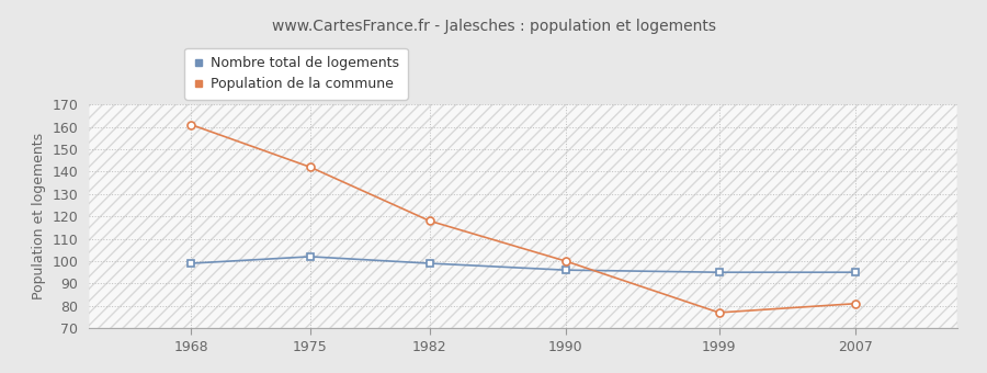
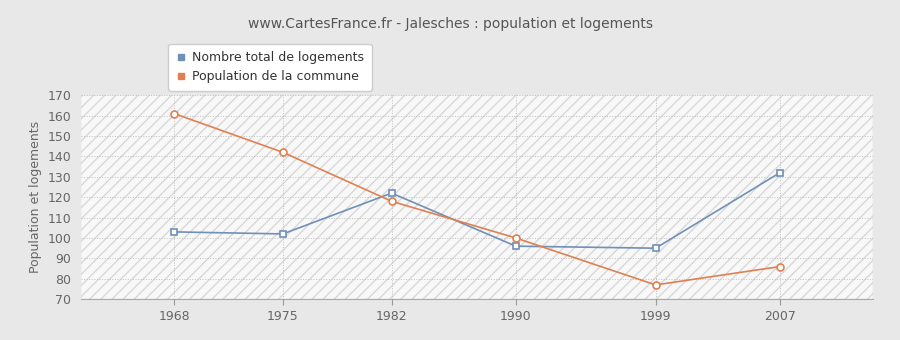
Nombre total de logements/1968: 99 -> 103
Nombre total de logements/1982: 99 -> 122
Nombre total de logements/2007: 95 -> 132
Population de la commune/2007: 81 -> 86
